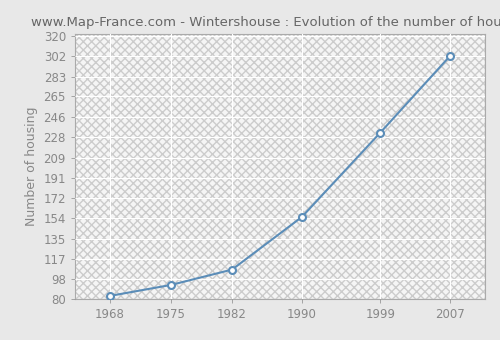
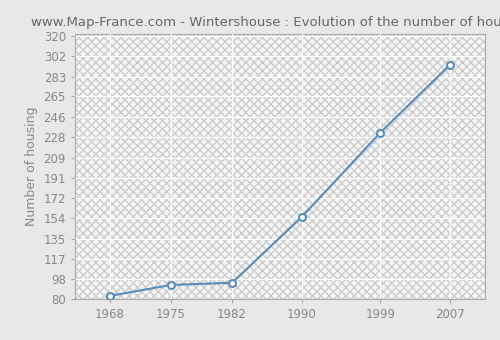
1982: 107 -> 95
2007: 302 -> 294
